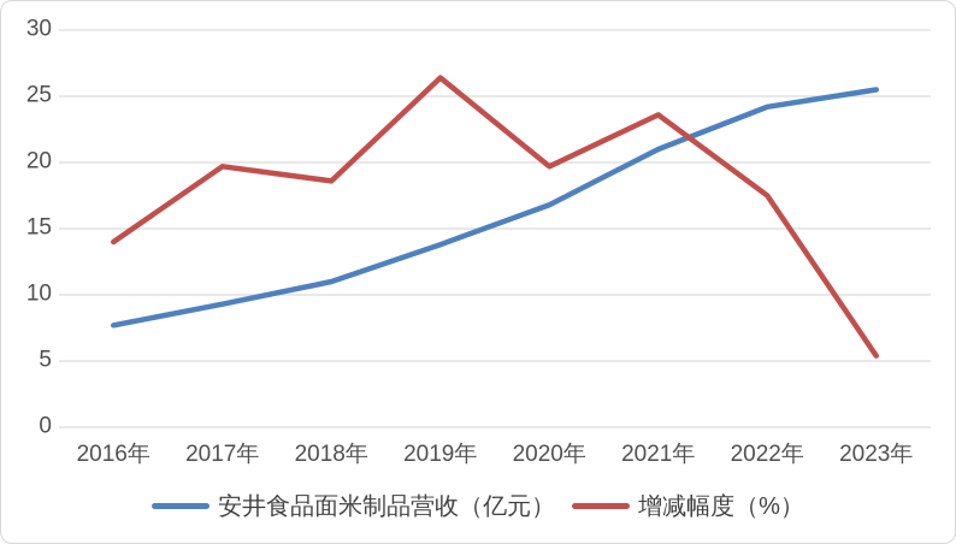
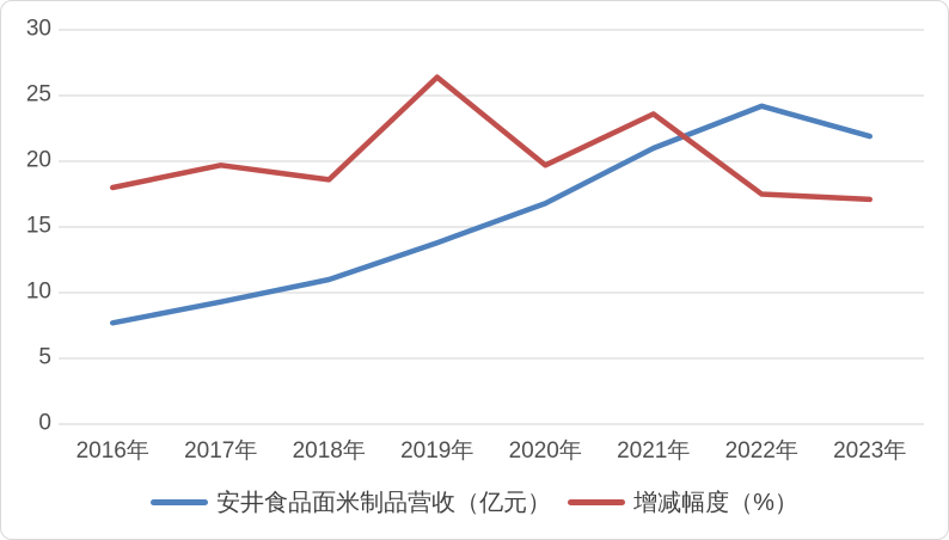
增减幅度（%）/2016年: 14.0 -> 18.0
安井食品面米制品营收（亿元）/2023年: 25.5 -> 21.9
增减幅度（%）/2023年: 5.4 -> 17.1
